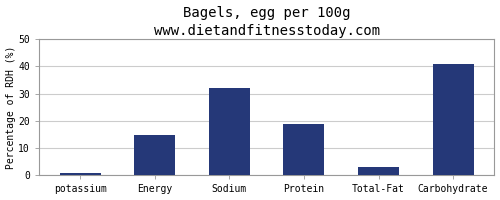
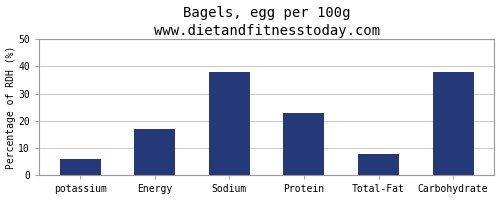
potassium: 1 -> 6
Energy: 15 -> 17
Sodium: 32 -> 38
Protein: 19 -> 23
Total-Fat: 3 -> 8
Carbohydrate: 41 -> 38
